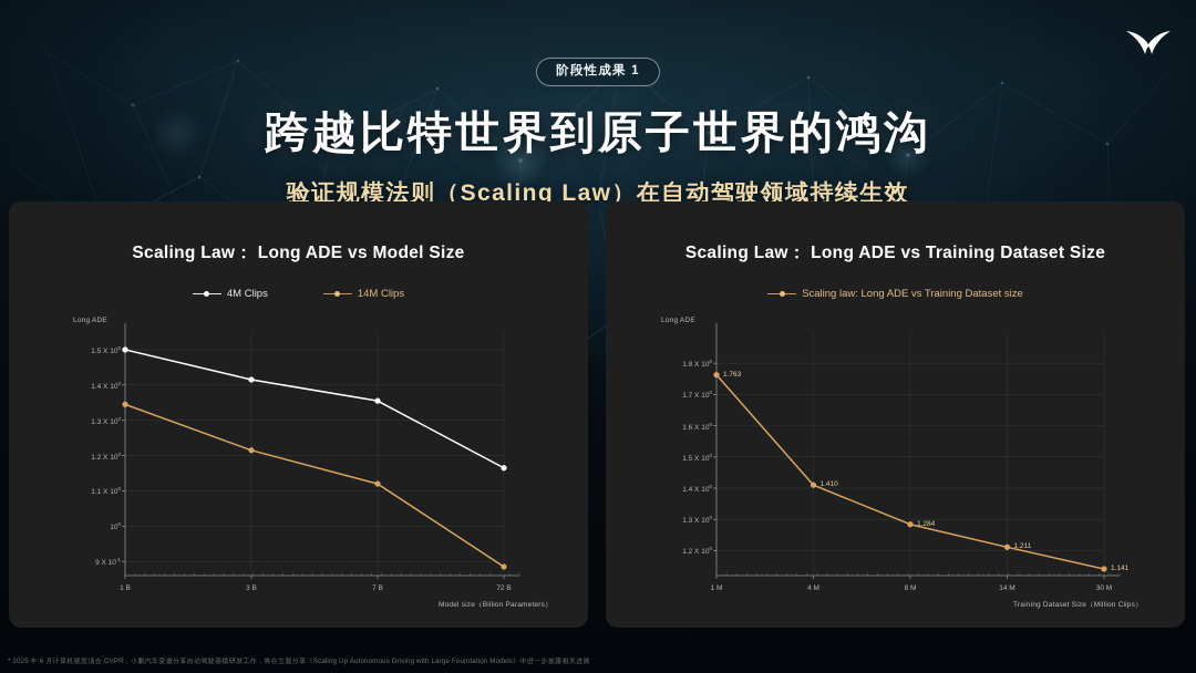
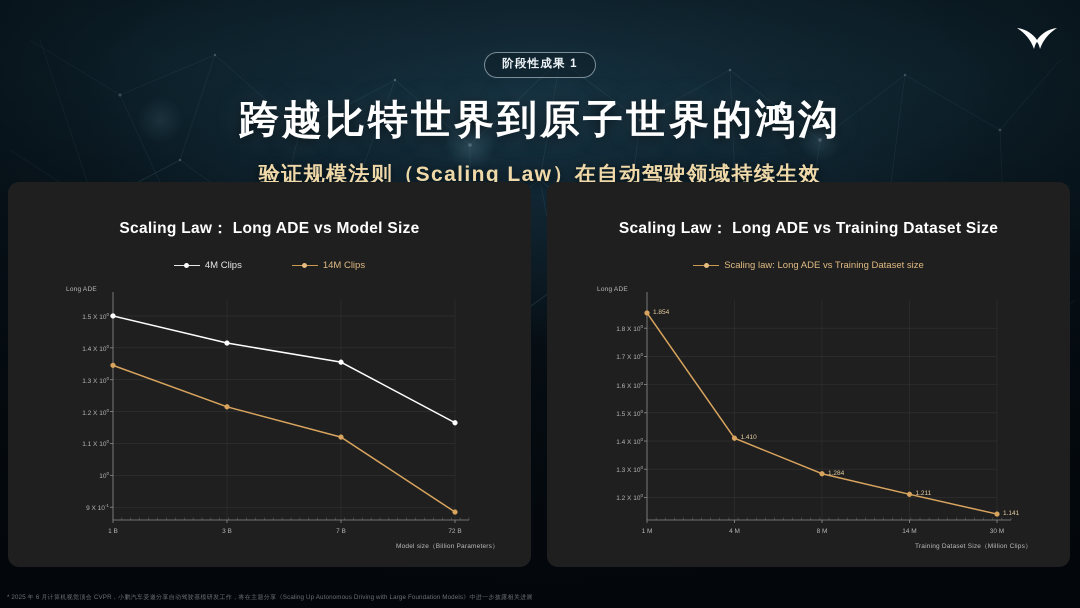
Scaling Law： Long ADE vs Training Dataset Size/1 M: 1.763 -> 1.854
